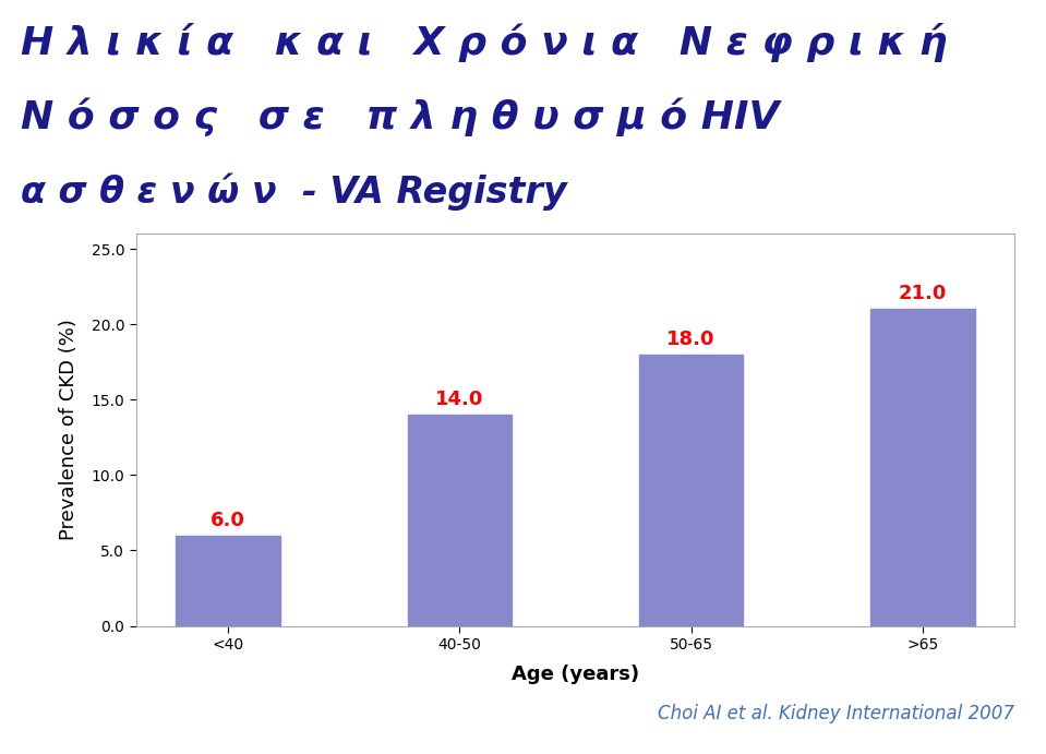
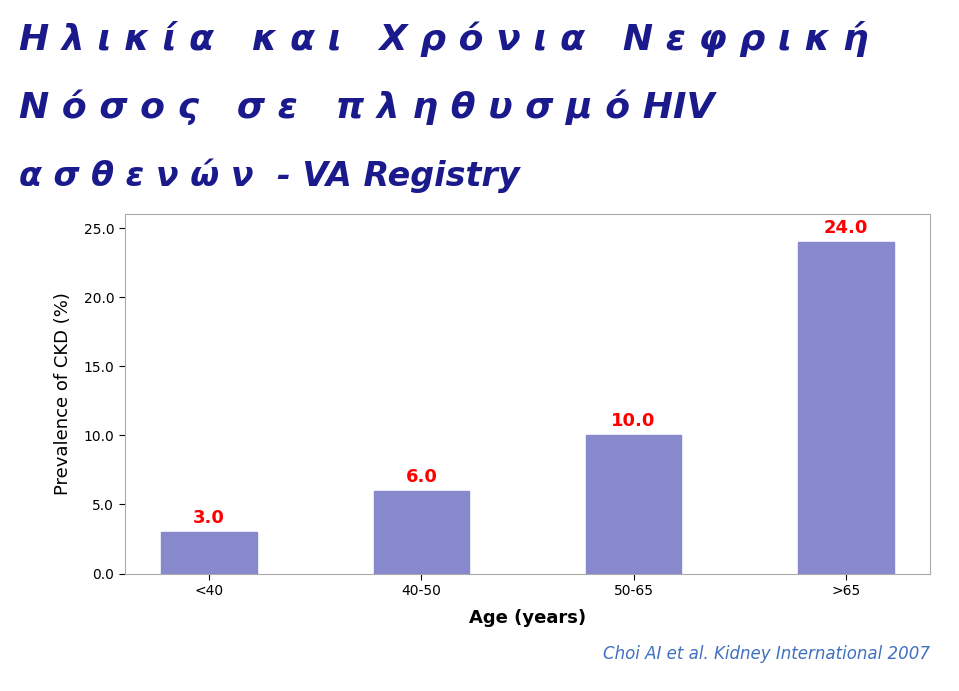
<40: 6.0 -> 3.0
40-50: 14.0 -> 6.0
50-65: 18.0 -> 10.0
>65: 21.0 -> 24.0
